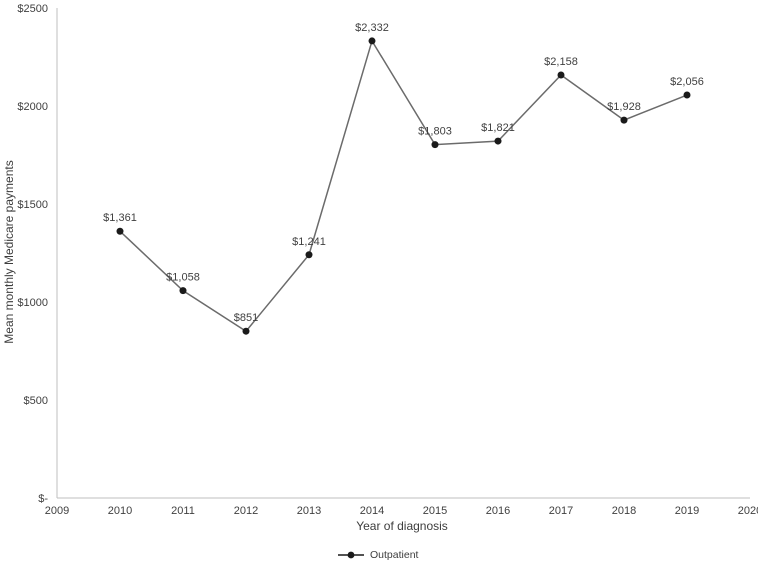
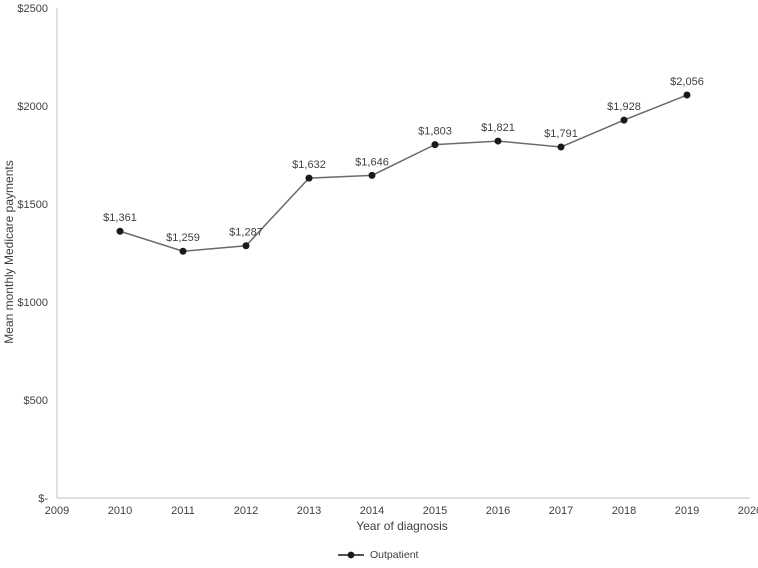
2011: $1,058 -> $1,259
2012: $851 -> $1,287
2013: $1,241 -> $1,632
2014: $2,332 -> $1,646
2017: $2,158 -> $1,791
